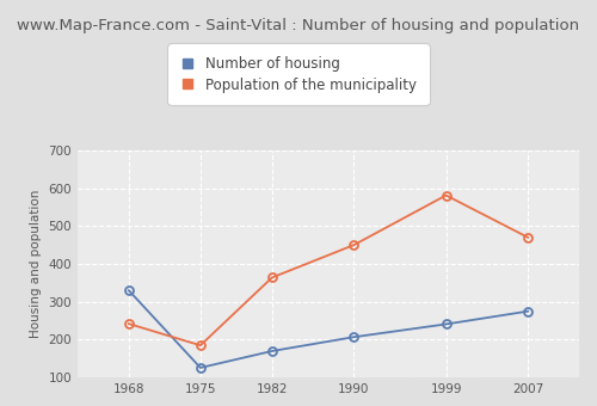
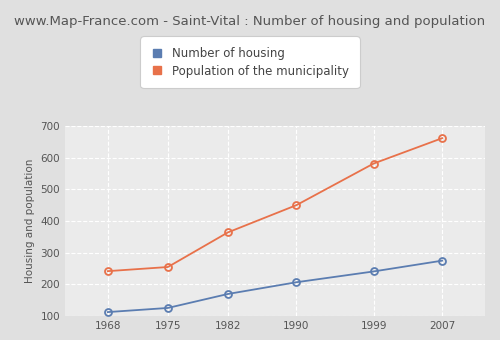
Number of housing/1968: 330 -> 113
Population of the municipality/1975: 185 -> 255
Population of the municipality/2007: 470 -> 661
